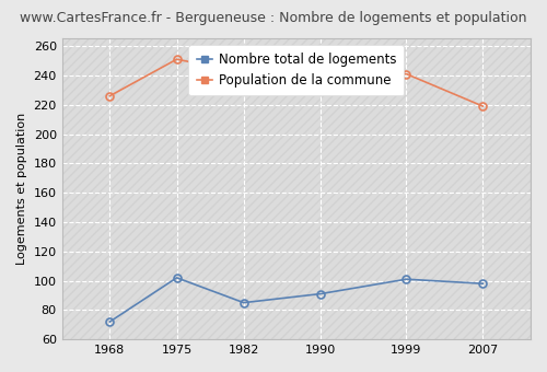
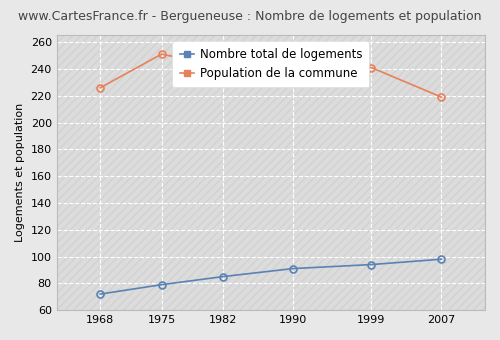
Nombre total de logements/1975: 102 -> 79
Nombre total de logements/1999: 101 -> 94
